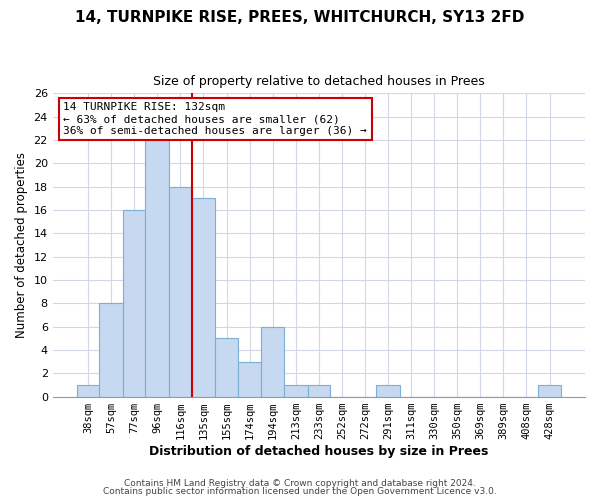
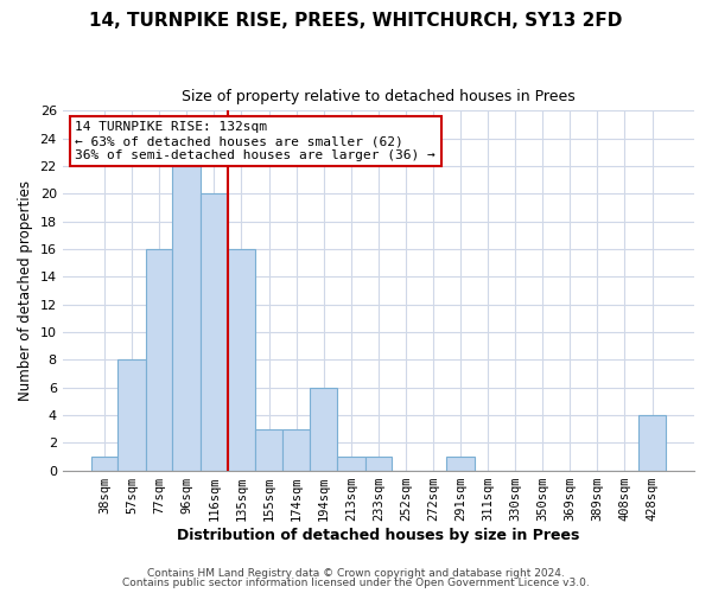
116sqm: 18 -> 20
135sqm: 17 -> 16
155sqm: 5 -> 3
428sqm: 1 -> 4
